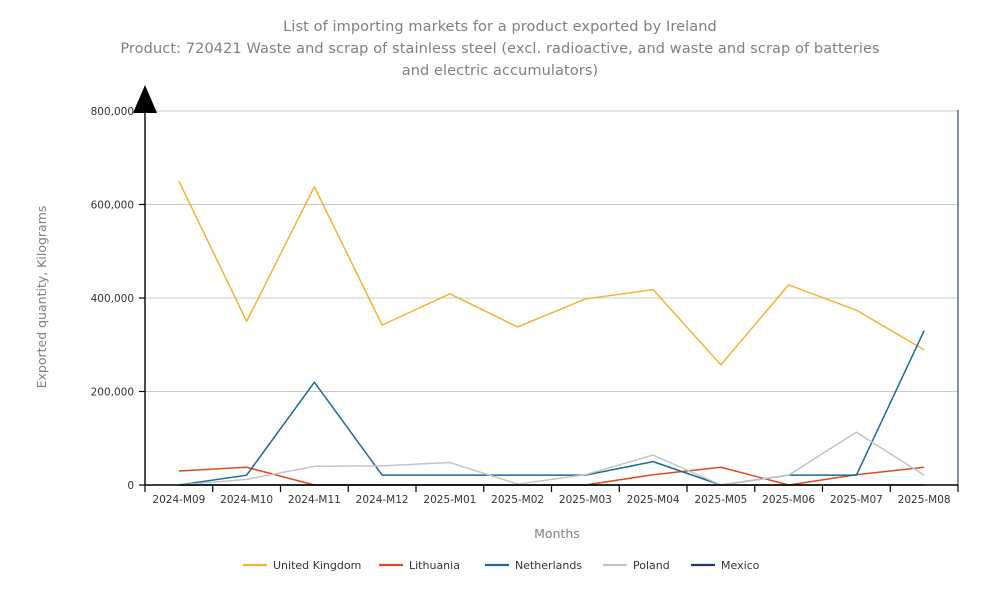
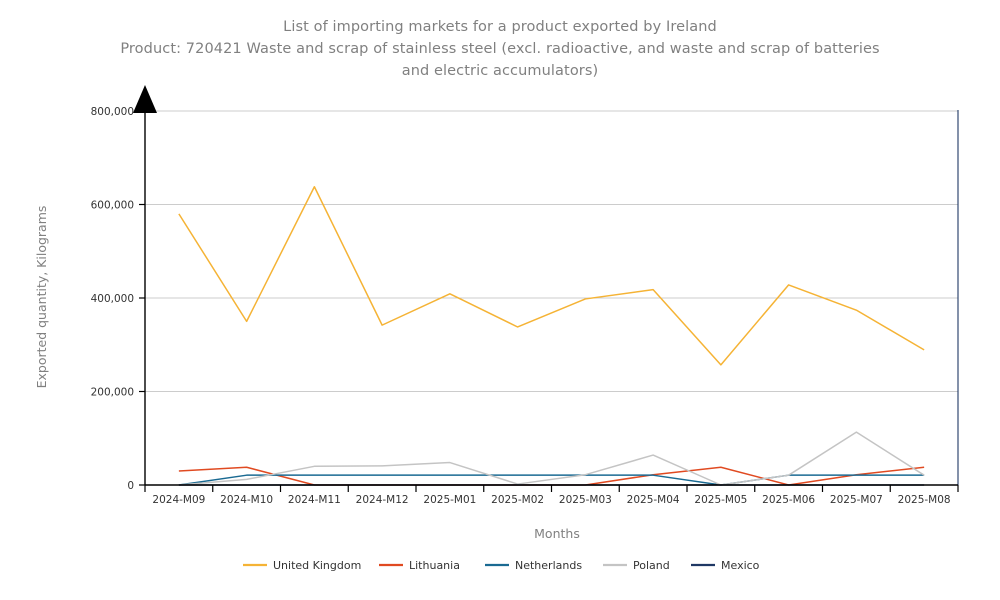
United Kingdom/2024-M09: 650000 -> 580000
Netherlands/2024-M11: 220000 -> 20000
Netherlands/2025-M04: 50000 -> 20000
Netherlands/2025-M08: 330000 -> 20000
